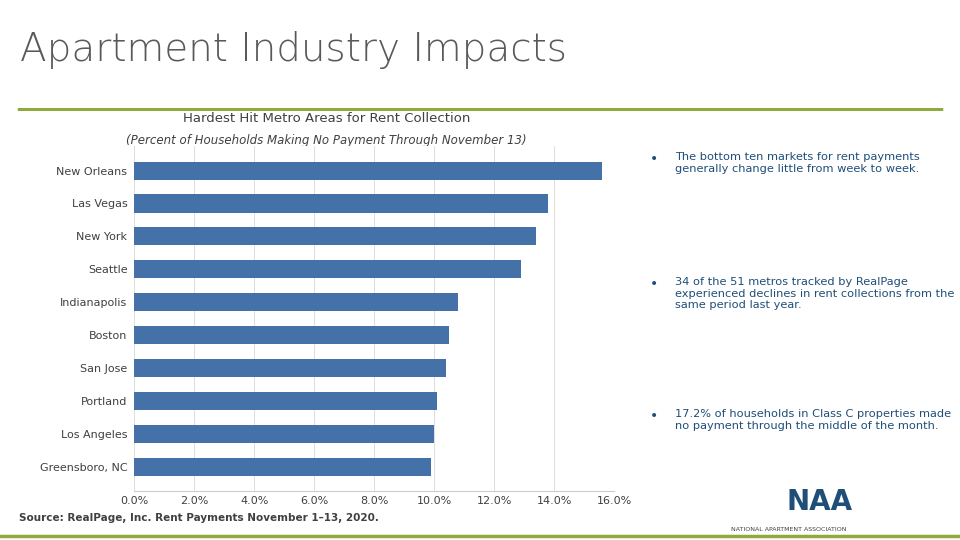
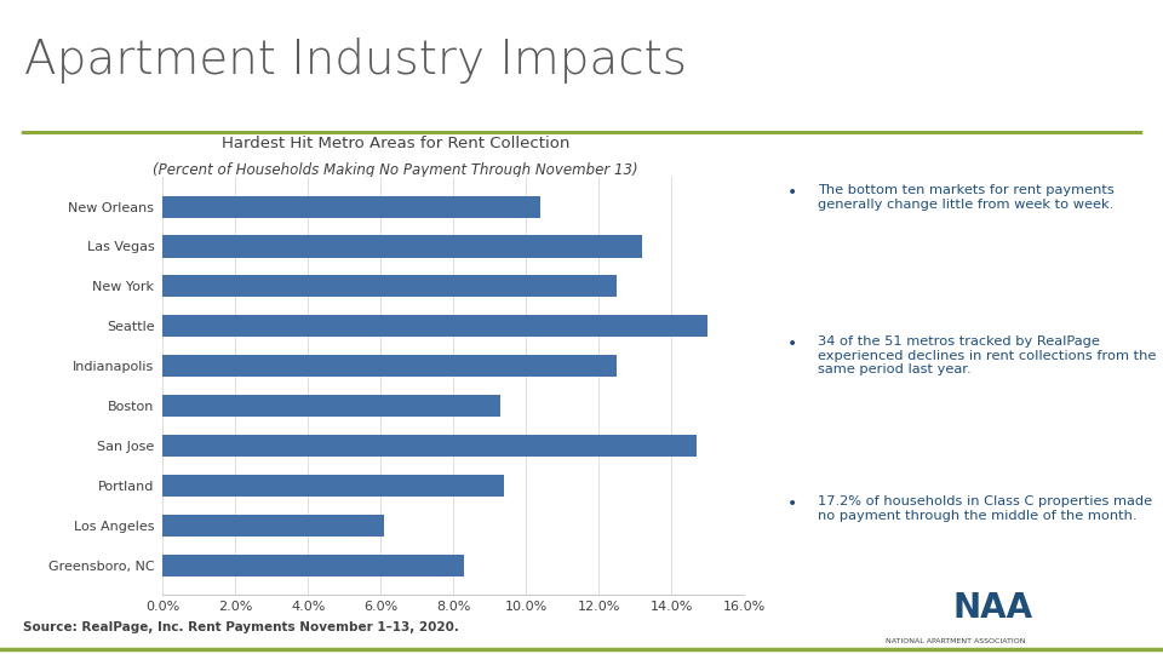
New Orleans: 15.6% -> 10.4%
Las Vegas: 13.8% -> 13.2%
New York: 13.4% -> 12.5%
Seattle: 12.9% -> 15.0%
Indianapolis: 10.8% -> 12.5%
Boston: 10.5% -> 9.3%
San Jose: 10.4% -> 14.7%
Portland: 10.1% -> 9.4%
Los Angeles: 10.0% -> 6.1%
Greensboro, NC: 9.9% -> 8.3%
